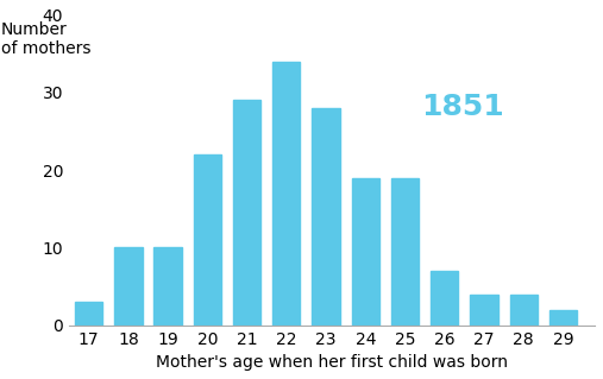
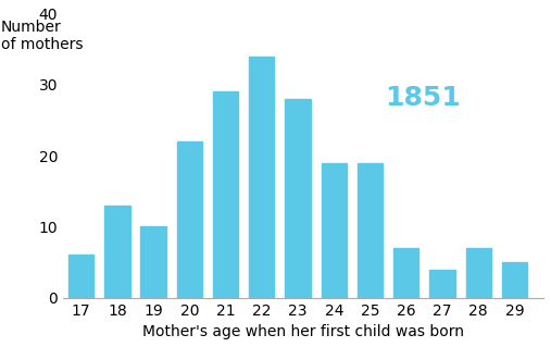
17: 3 -> 6
18: 10 -> 13
28: 4 -> 7
29: 2 -> 5
